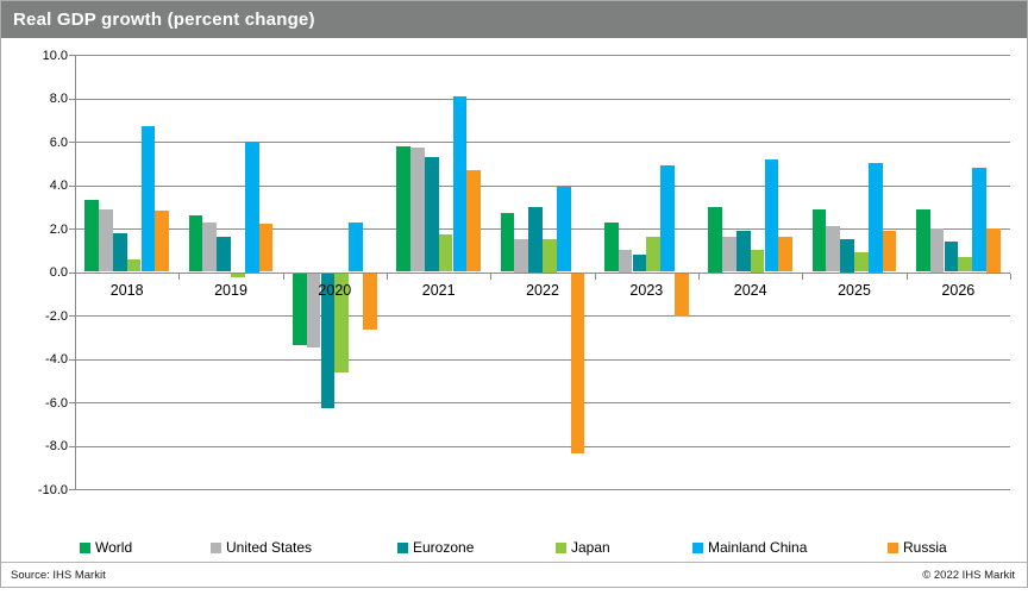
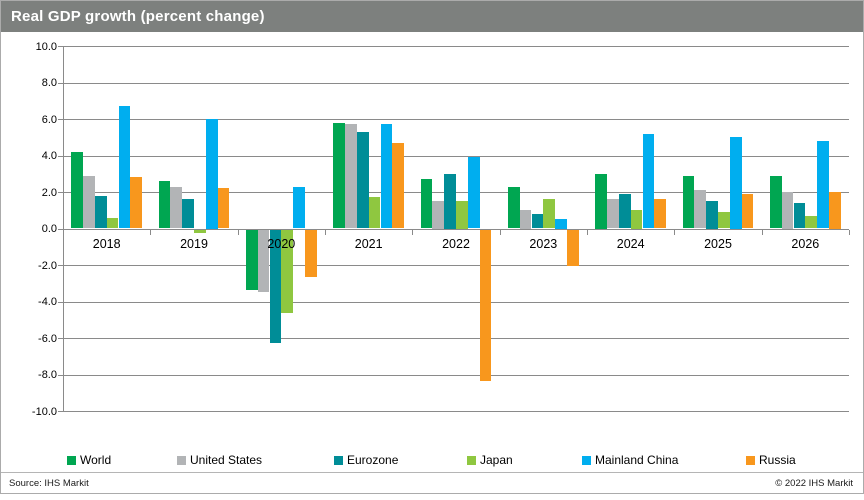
World/2018: 3.3 -> 4.2
Mainland China/2021: 8.1 -> 5.7
Mainland China/2023: 4.9 -> 0.5
